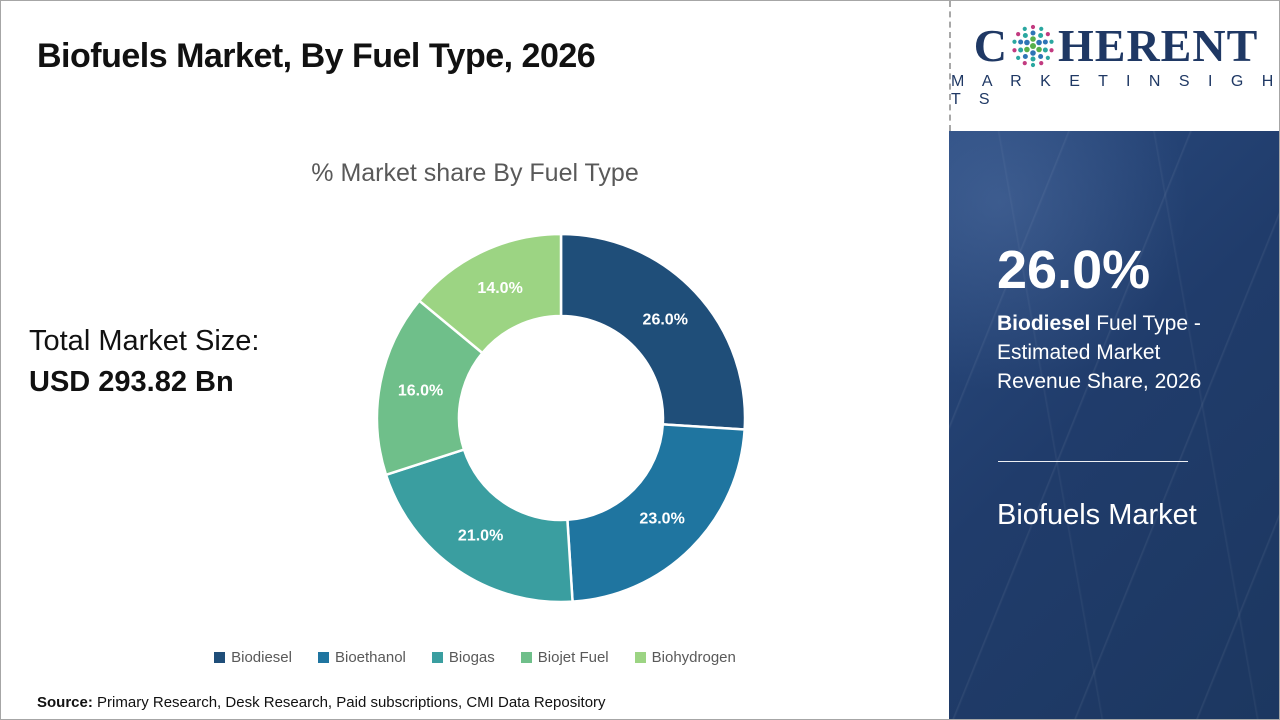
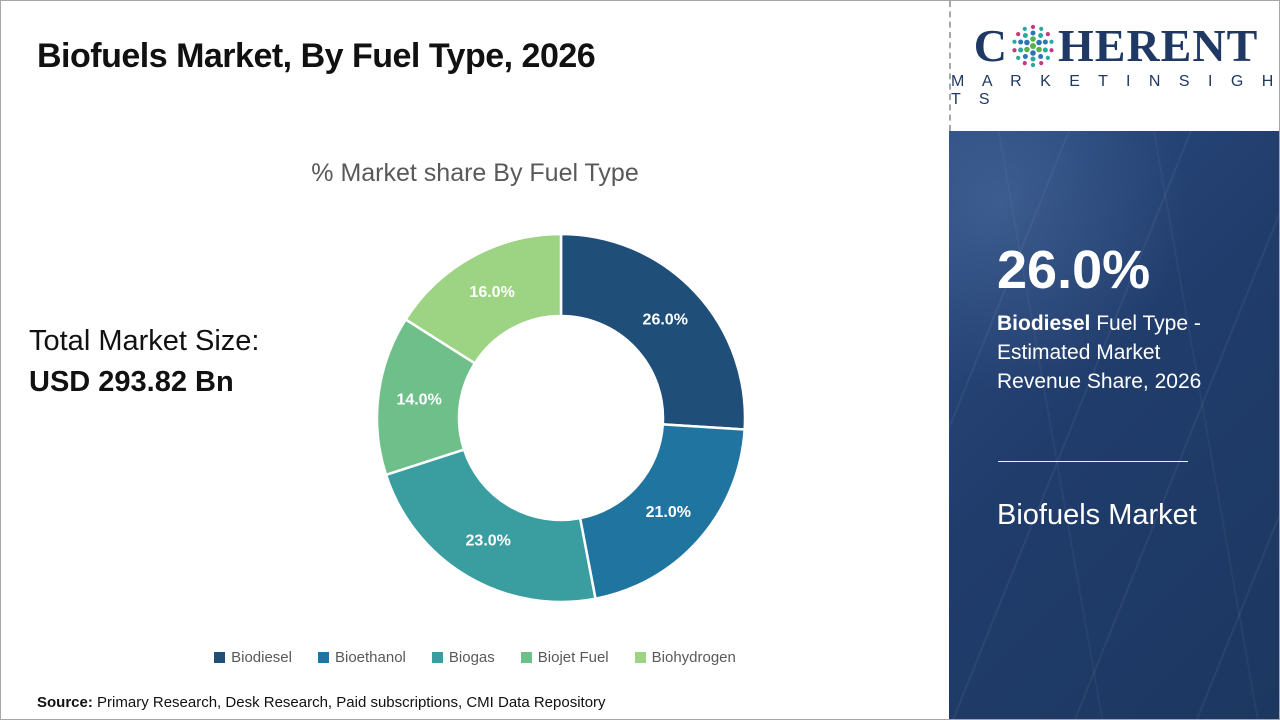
Bioethanol: 23.0% -> 21.0%
Biogas: 21.0% -> 23.0%
Biojet Fuel: 16.0% -> 14.0%
Biohydrogen: 14.0% -> 16.0%
